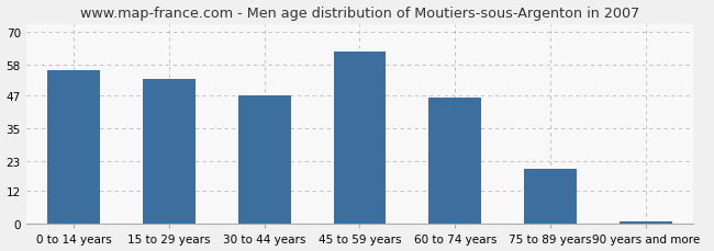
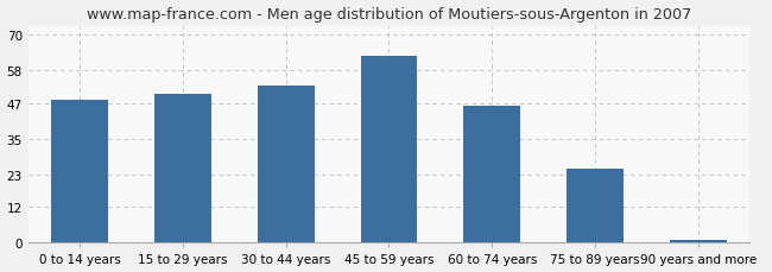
0 to 14 years: 56 -> 48
15 to 29 years: 53 -> 50
30 to 44 years: 47 -> 53
75 to 89 years: 20 -> 25
